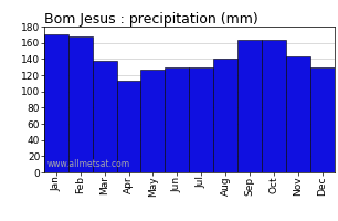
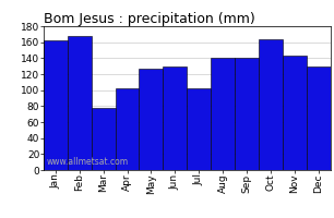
Jan: 170 -> 162
Mar: 138 -> 78
Apr: 113 -> 102
Jul: 130 -> 102
Sep: 163 -> 140
